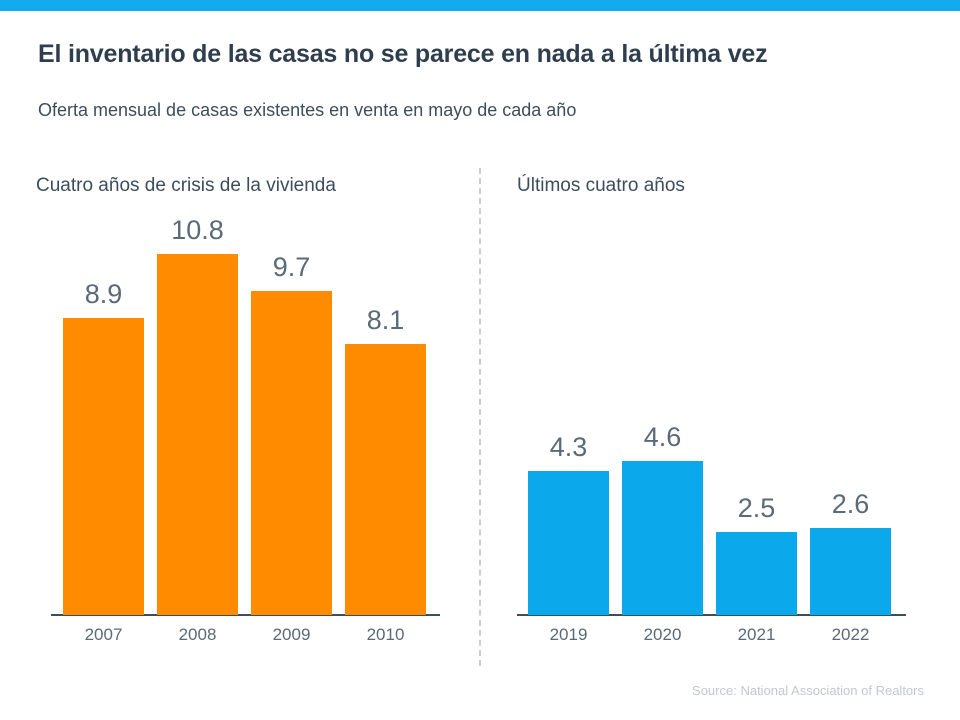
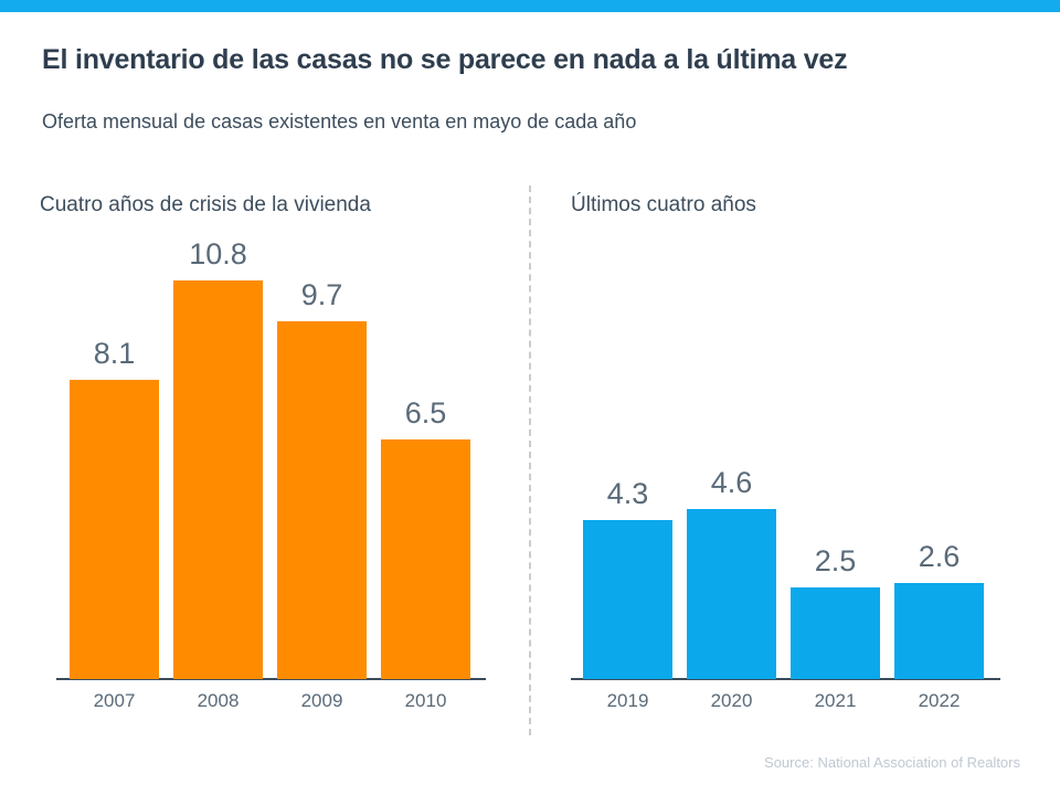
Cuatro años de crisis de la vivienda/2007: 8.9 -> 8.1
Cuatro años de crisis de la vivienda/2010: 8.1 -> 6.5
